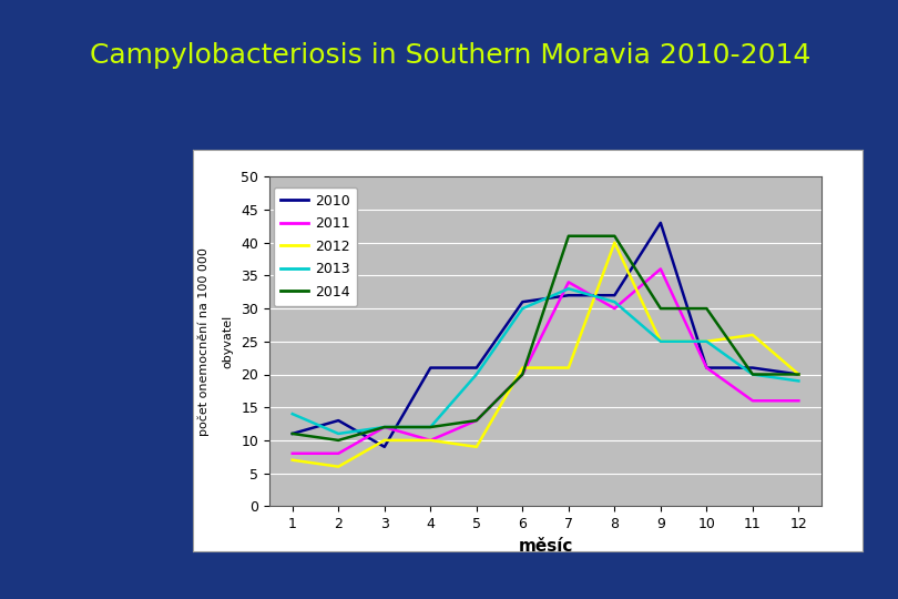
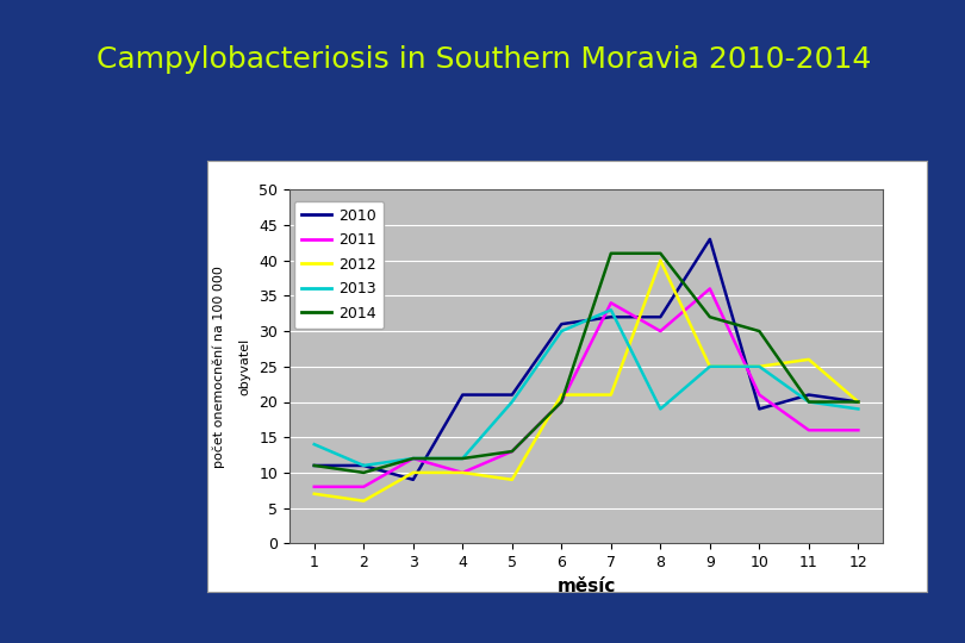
2010/2: 13 -> 11
2013/8: 31 -> 19
2014/9: 30 -> 32
2010/10: 21 -> 19
